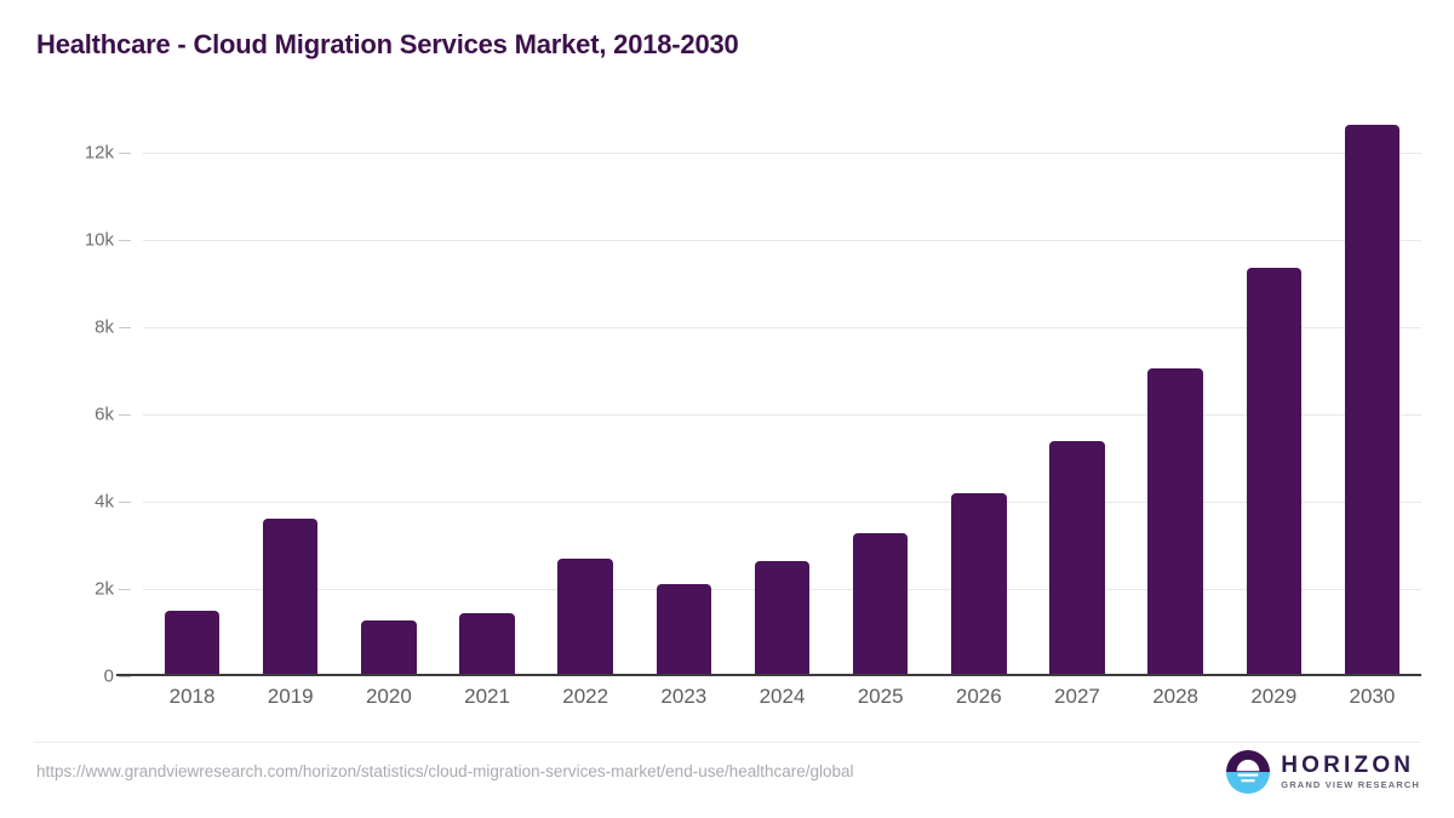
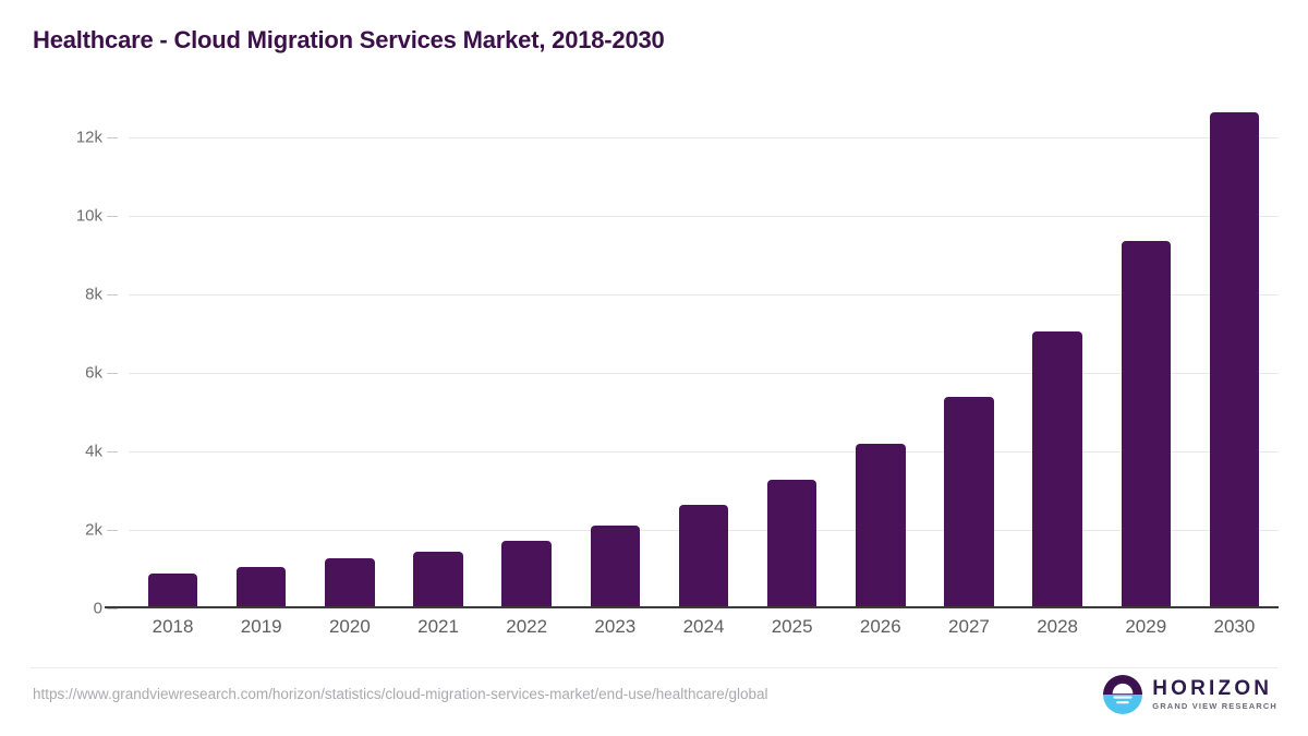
2018: 1.5k -> 0.9k
2019: 3.6k -> 1.1k
2022: 2.7k -> 1.7k
